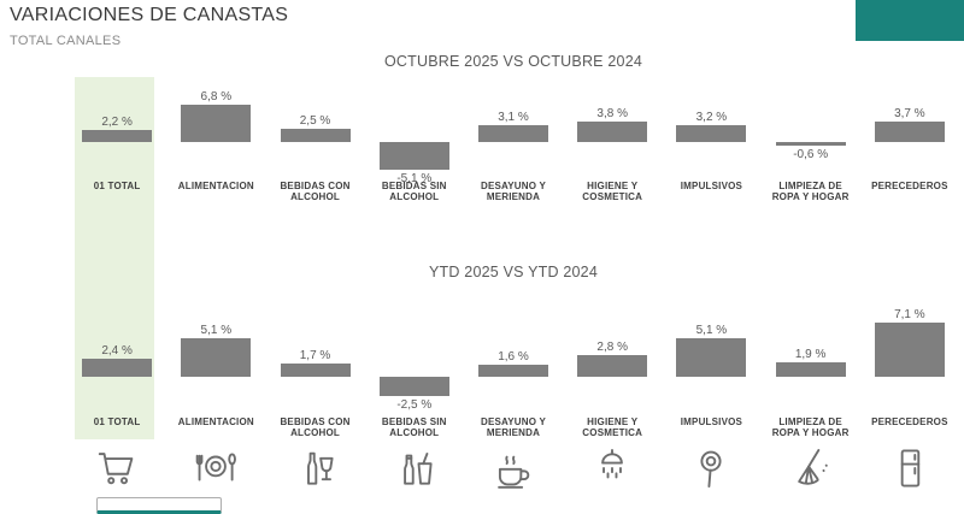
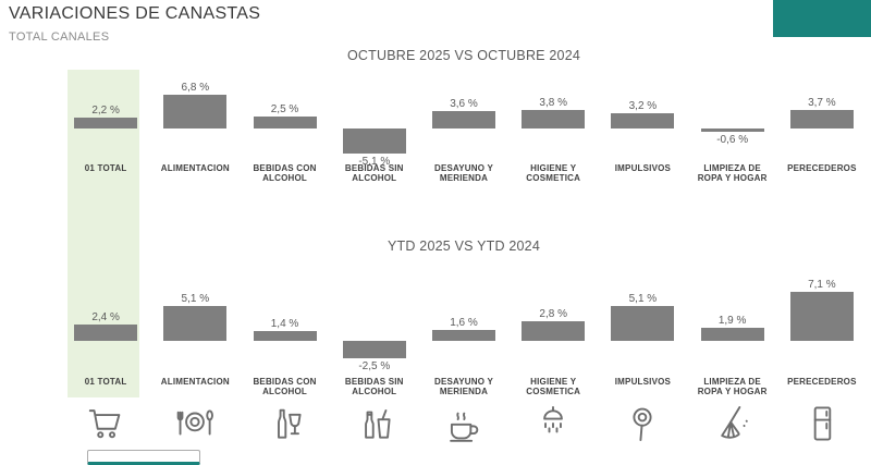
OCTUBRE 2025 VS OCTUBRE 2024/DESAYUNO Y MERIENDA: 3,1 -> 3,6
YTD 2025 VS YTD 2024/BEBIDAS CON ALCOHOL: 1,7 -> 1,4
